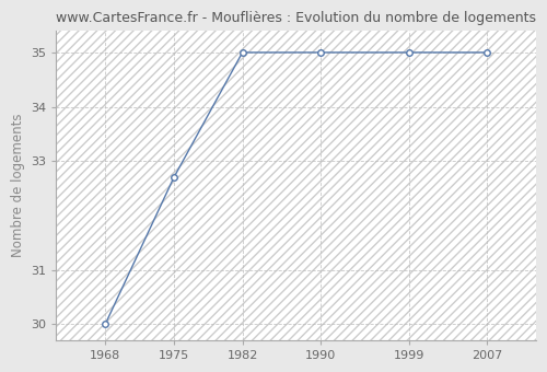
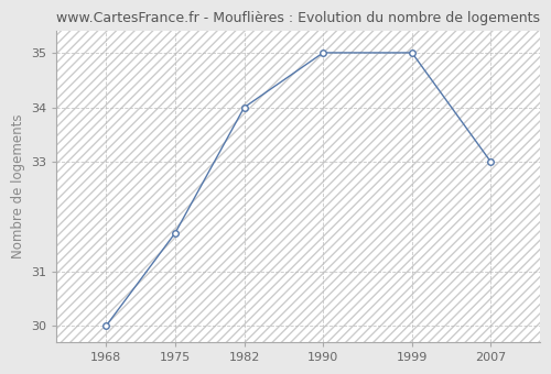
1975: 32.7 -> 31.7
1982: 35.0 -> 34.0
2007: 35.0 -> 33.0
